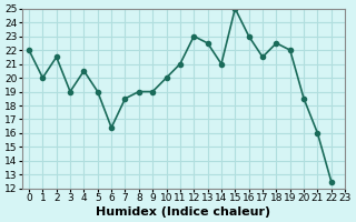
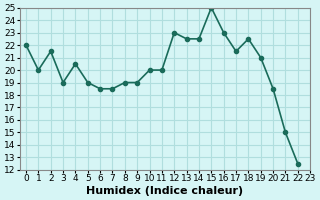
6: 16.4 -> 18.5
11: 21.0 -> 20.0
14: 21.0 -> 22.5
19: 22.0 -> 21.0
21: 16.0 -> 15.0
